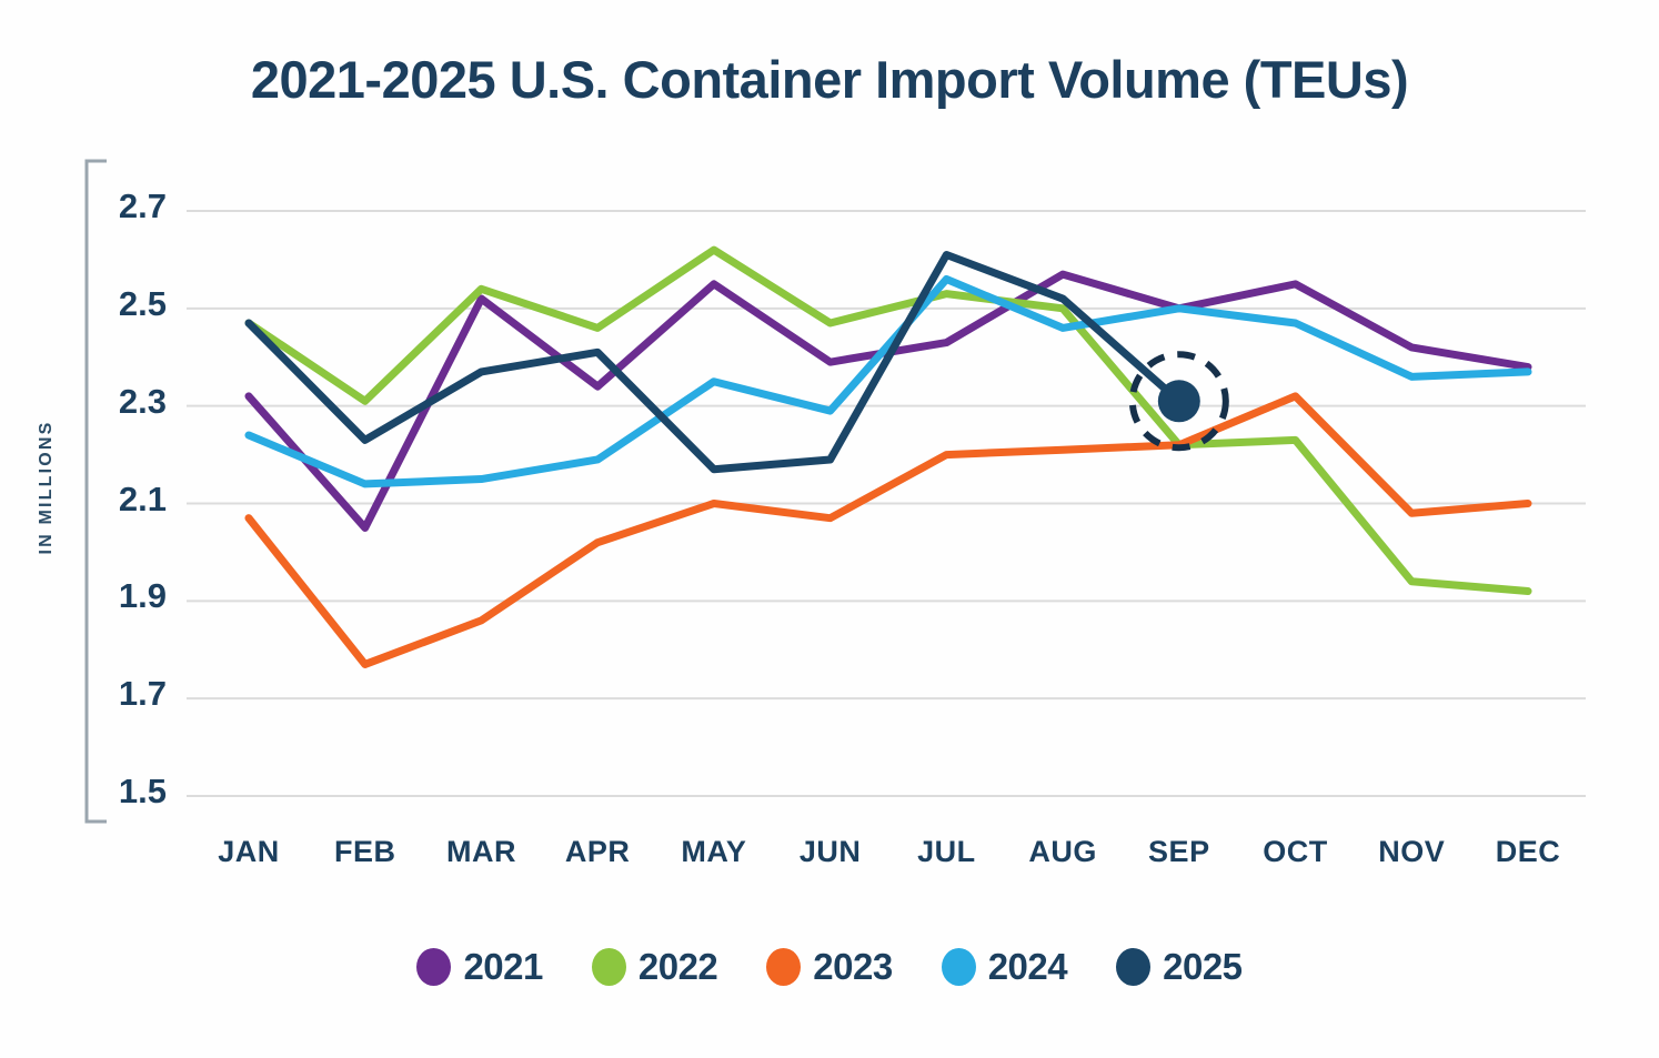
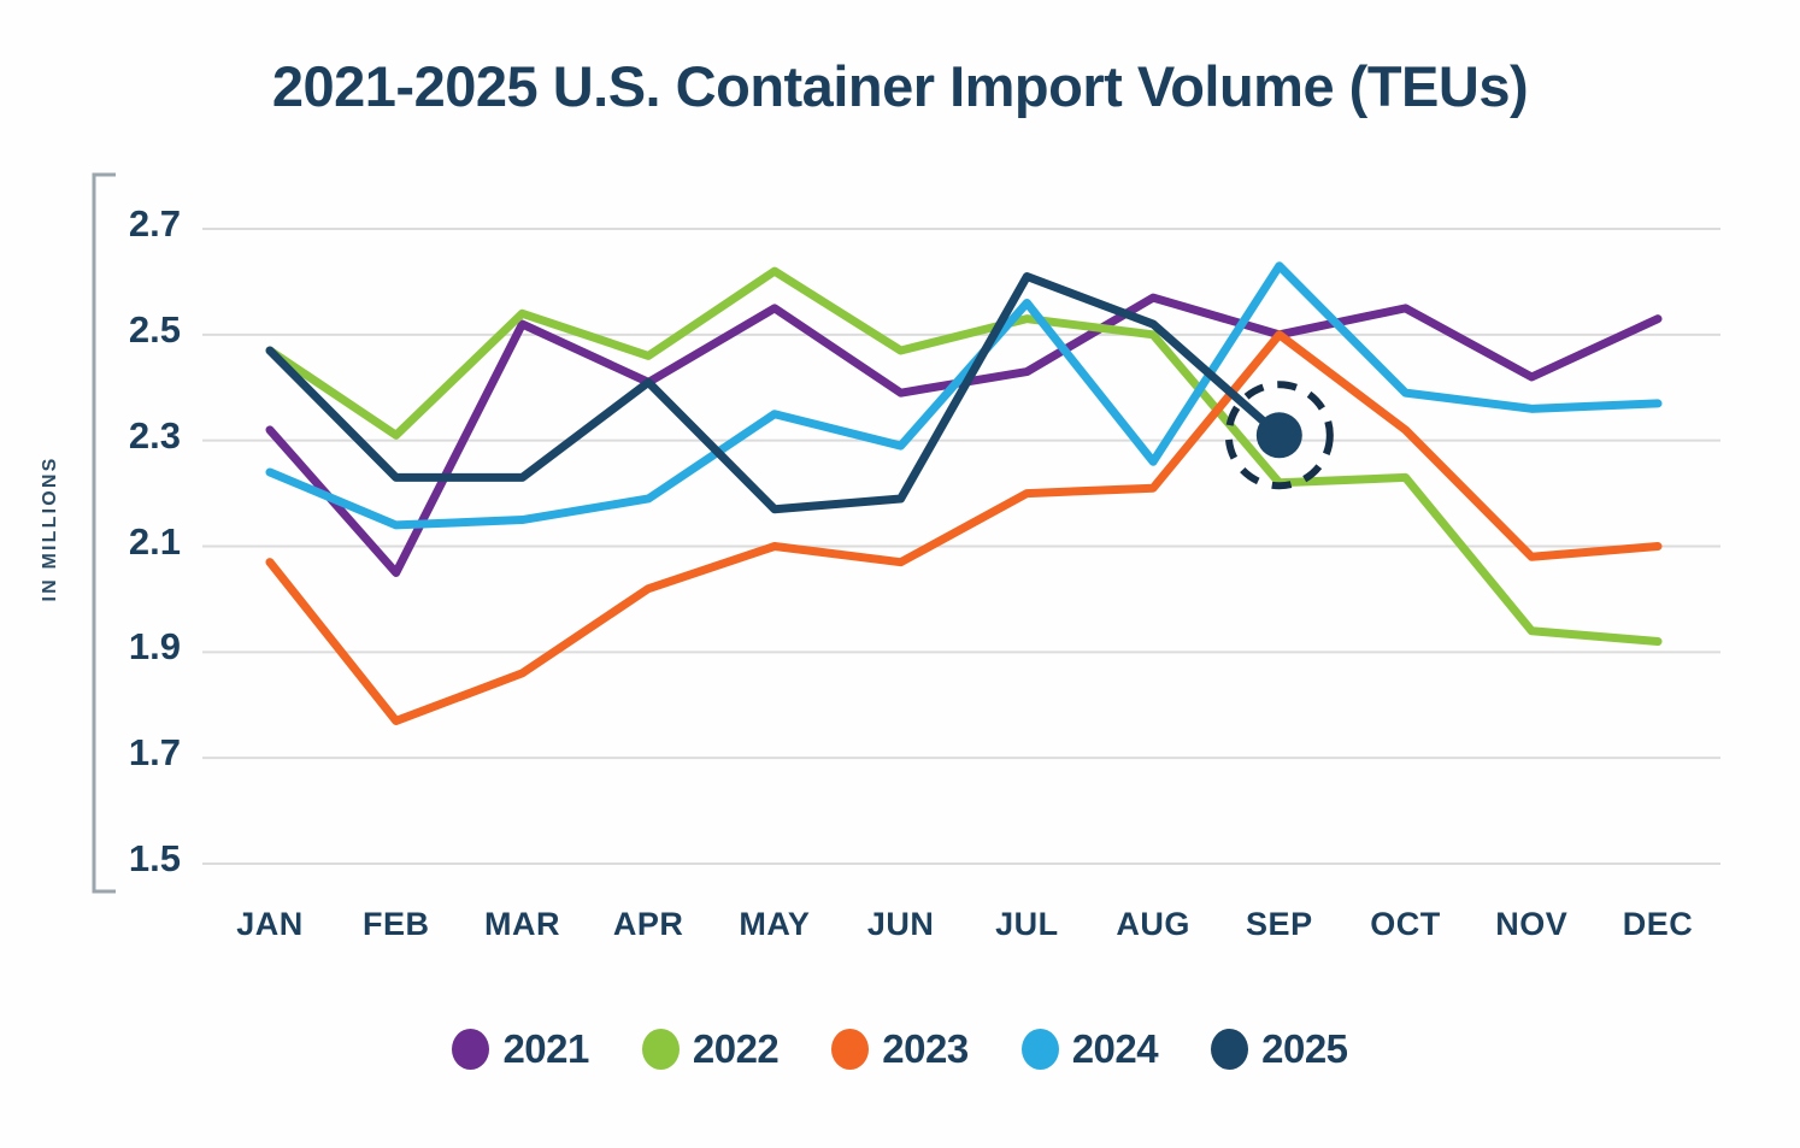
2025/MAR: 2.37 -> 2.23
2021/APR: 2.34 -> 2.41
2024/AUG: 2.46 -> 2.26
2023/SEP: 2.22 -> 2.50
2024/SEP: 2.50 -> 2.63
2024/OCT: 2.47 -> 2.39
2021/DEC: 2.38 -> 2.53
